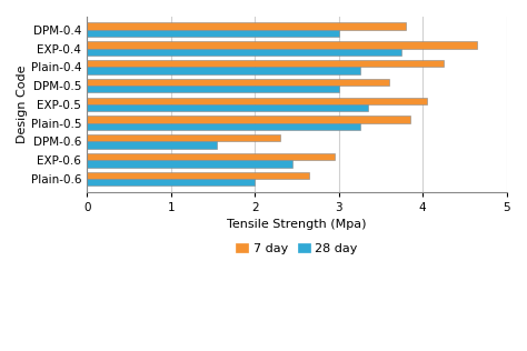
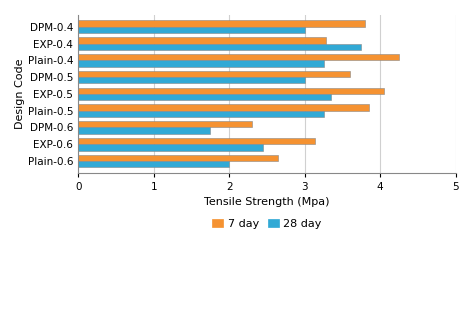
7 day/EXP-0.4: 4.65 -> 3.28
28 day/DPM-0.6: 1.55 -> 1.74
7 day/EXP-0.6: 2.95 -> 3.14
